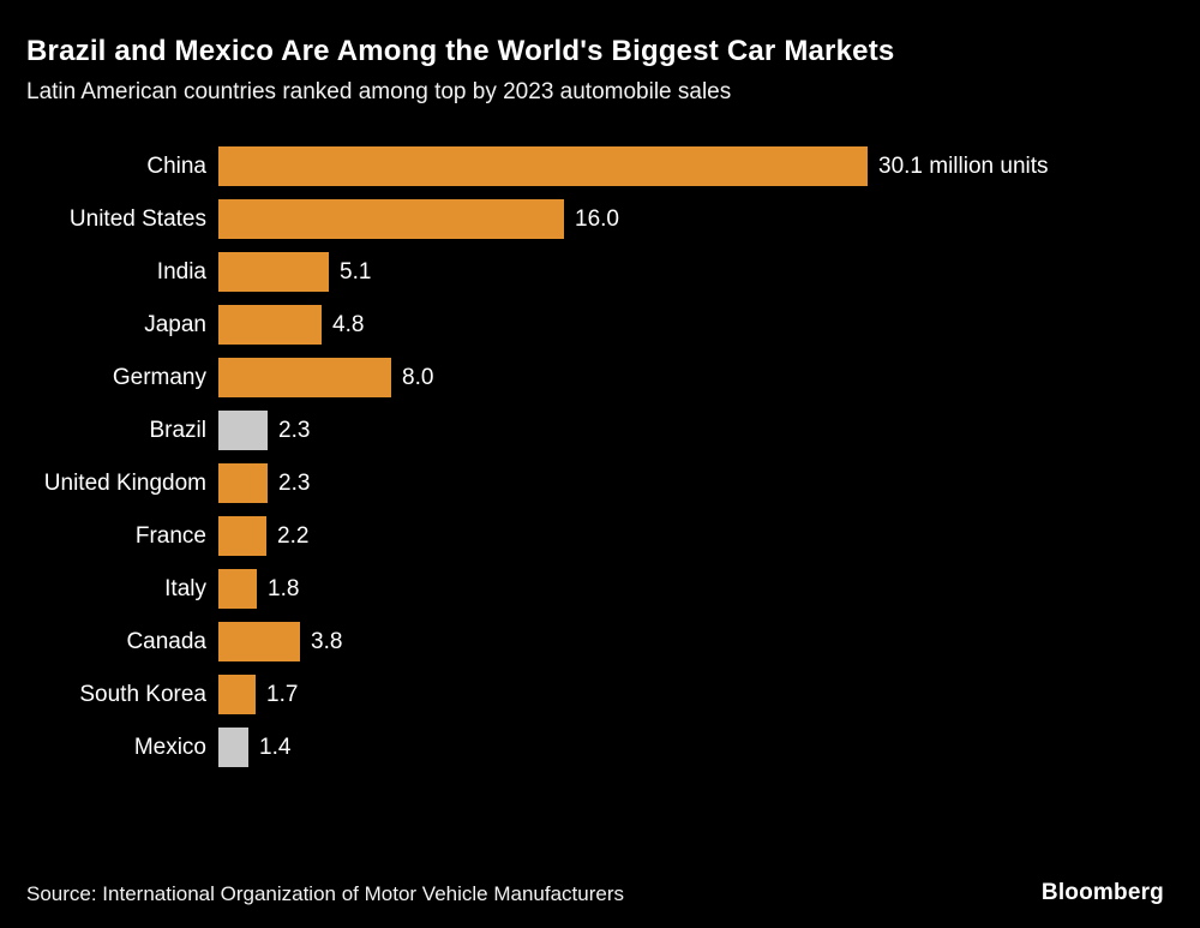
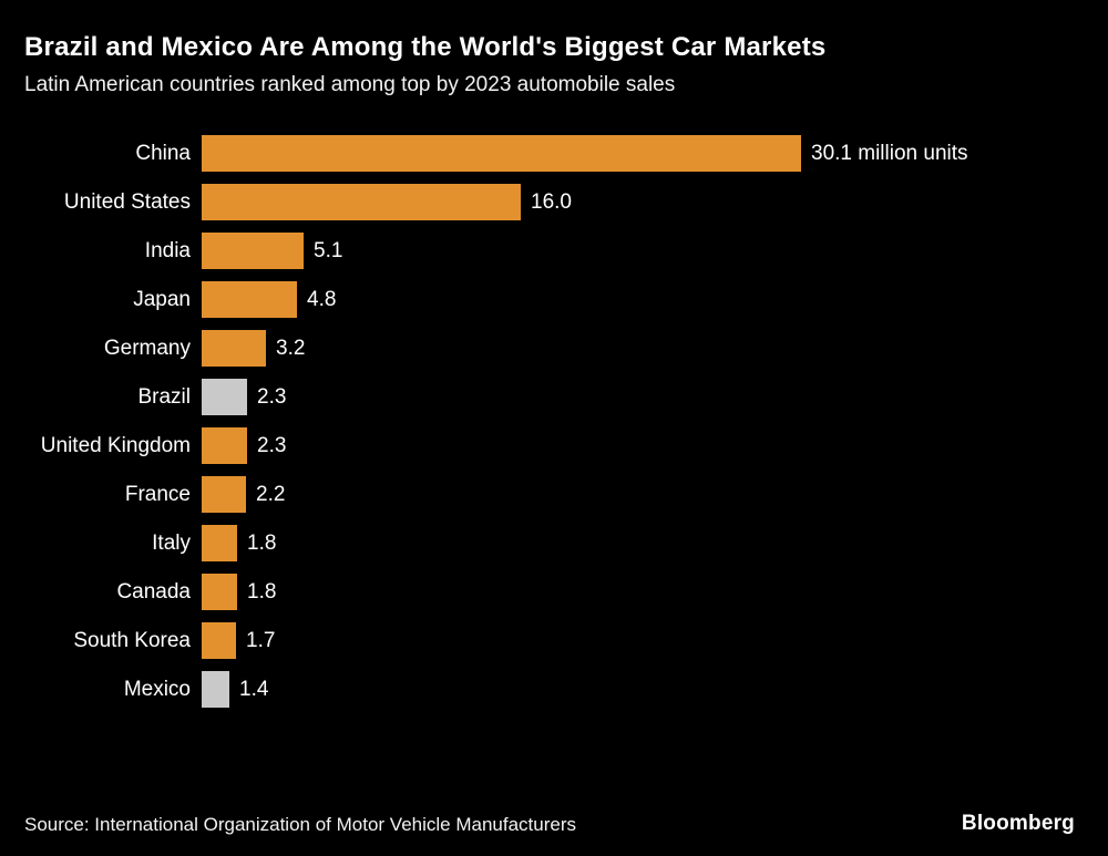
Germany: 8.0 -> 3.2
Canada: 3.8 -> 1.8
